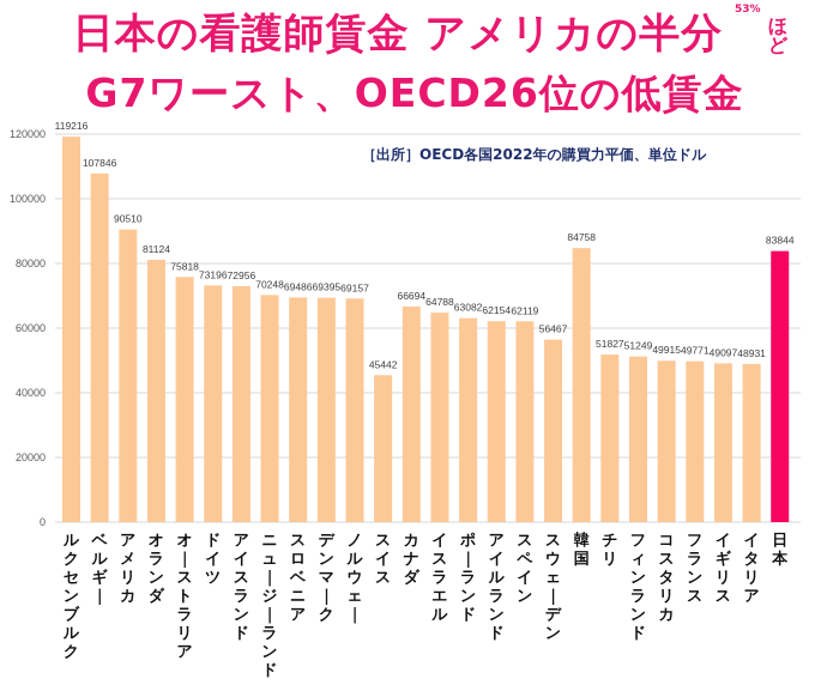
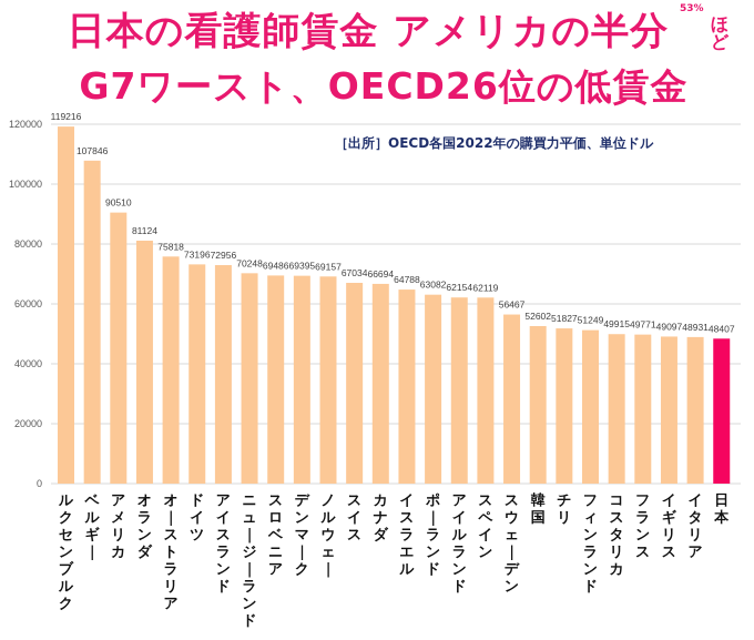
スイス: 45442 -> 67034
韓国: 84758 -> 52602
日本: 83844 -> 48407
